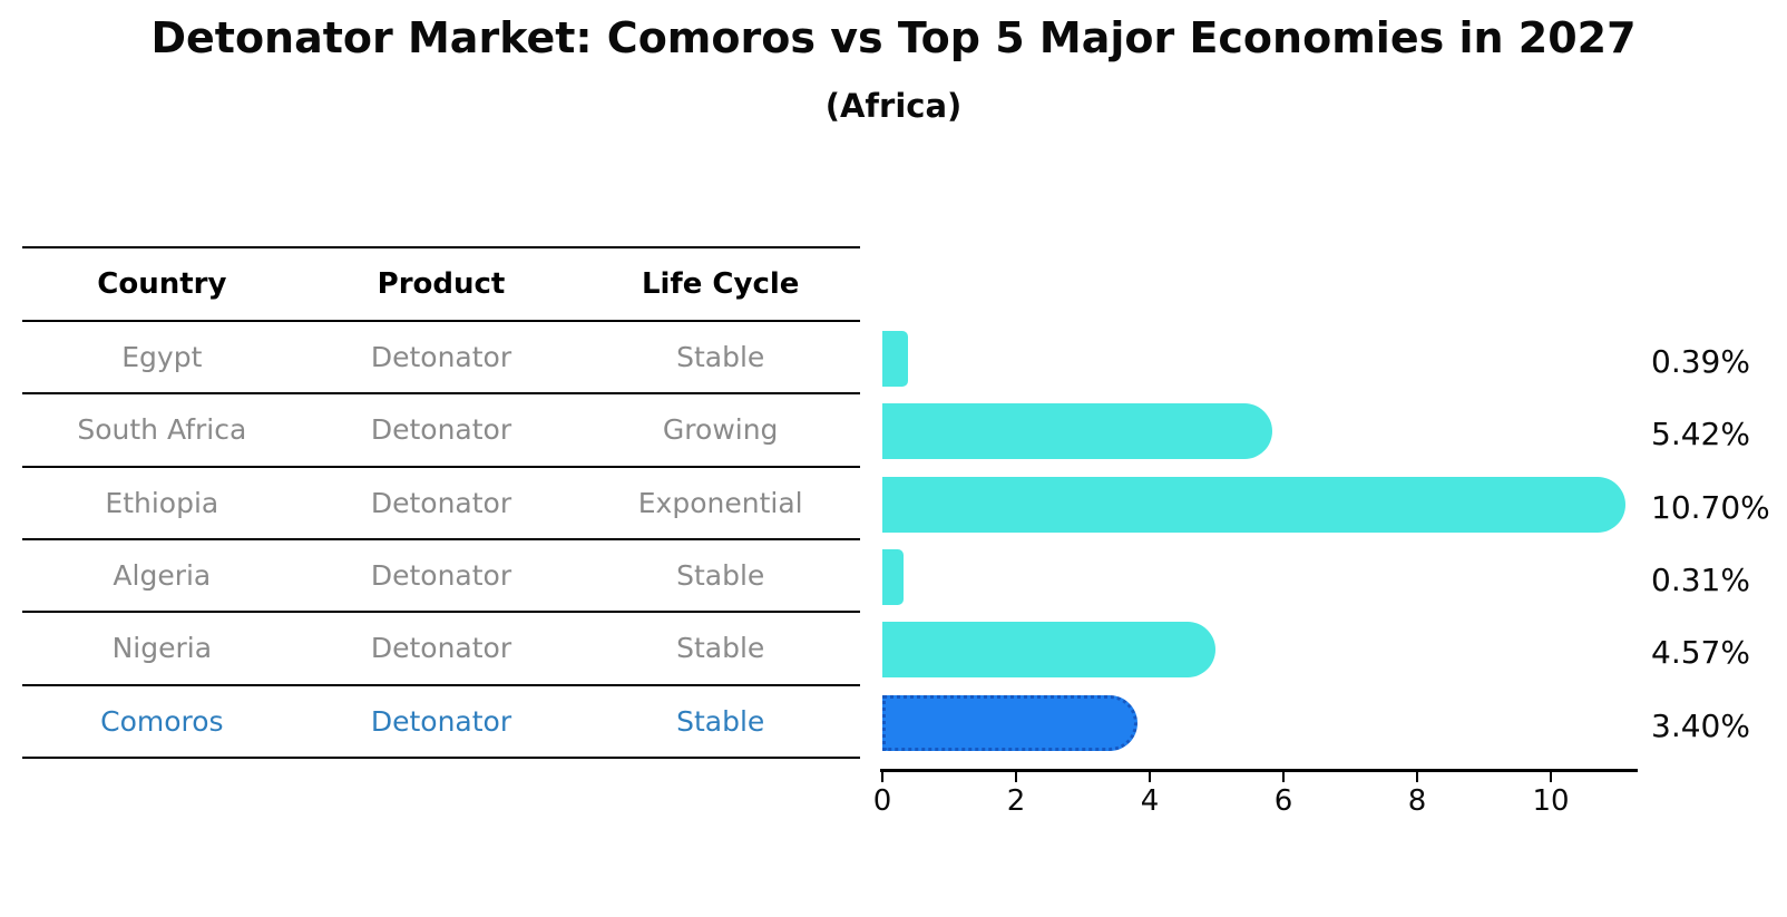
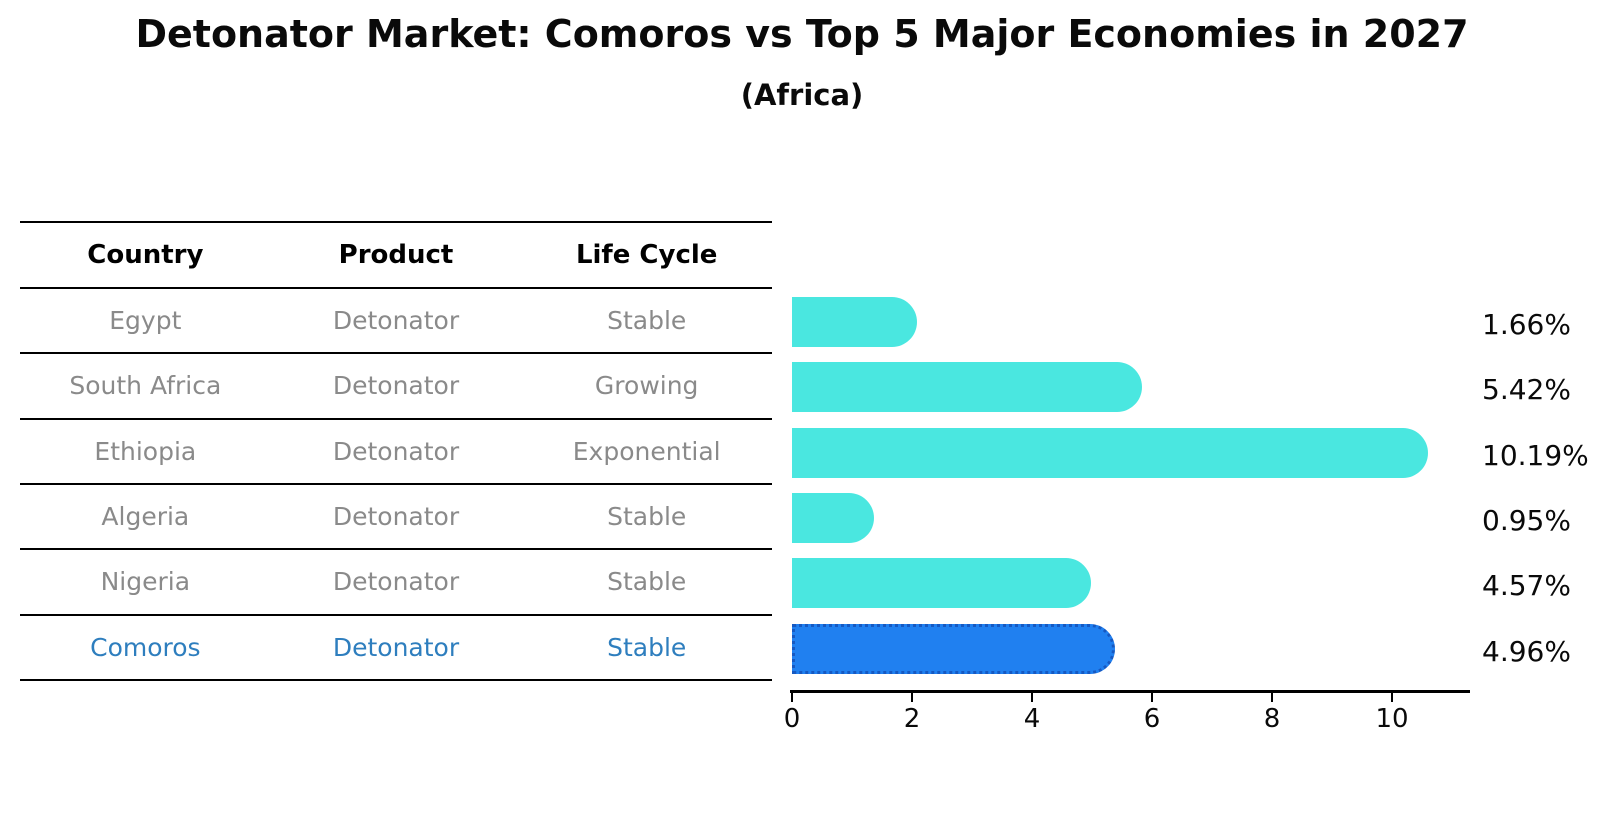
Egypt: 0.39% -> 1.66%
Ethiopia: 10.70% -> 10.19%
Algeria: 0.31% -> 0.95%
Comoros: 3.40% -> 4.96%
